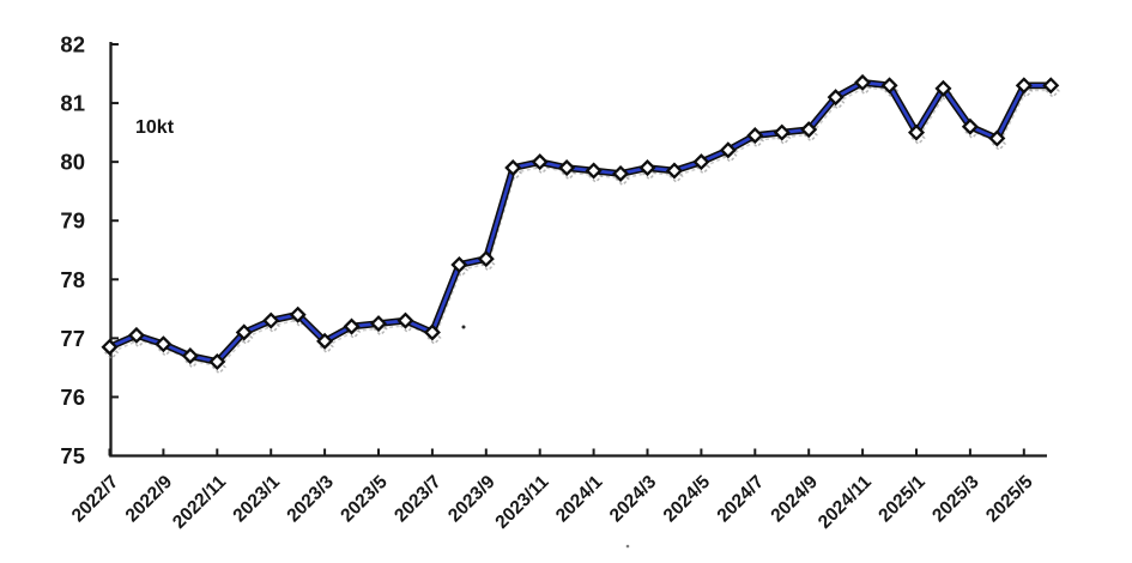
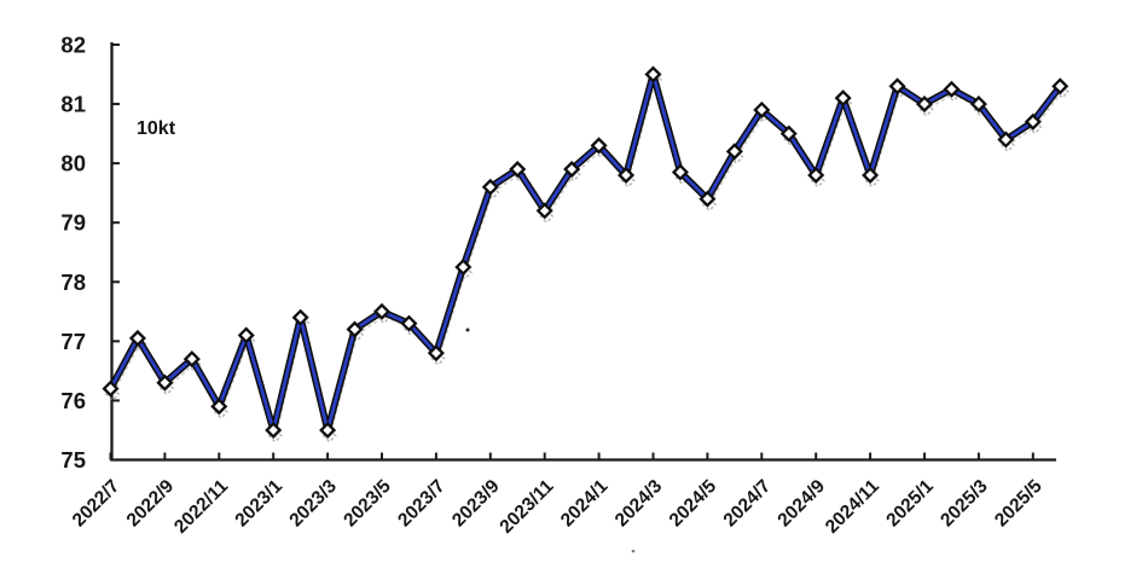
2022/7: 76.8 -> 76.2
2022/9: 76.9 -> 76.3
2022/11: 76.6 -> 75.9
2023/1: 77.3 -> 75.5
2023/3: 77.0 -> 75.5
2023/5: 77.2 -> 77.5
2023/7: 77.1 -> 76.8
2023/9: 78.3 -> 79.6
2023/11: 80.0 -> 79.2
2024/1: 79.8 -> 80.3
2024/3: 79.9 -> 81.5
2024/5: 80.0 -> 79.4
2024/7: 80.5 -> 80.9
2024/9: 80.5 -> 79.8
2024/11: 81.3 -> 79.8
2025/1: 80.5 -> 81.0
2025/3: 80.6 -> 81.0
2025/5: 81.3 -> 80.7
